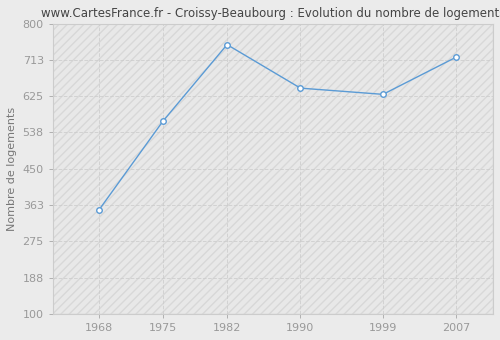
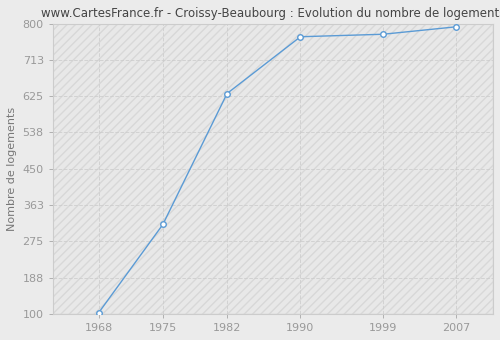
1968: 350 -> 103
1975: 565 -> 316
1982: 750 -> 632
1990: 645 -> 769
1999: 630 -> 775
2007: 720 -> 793
